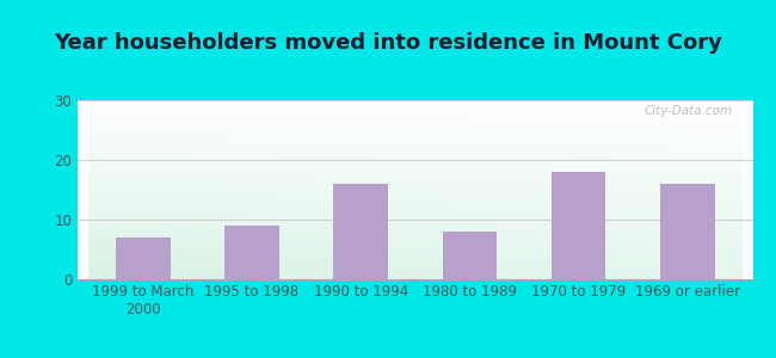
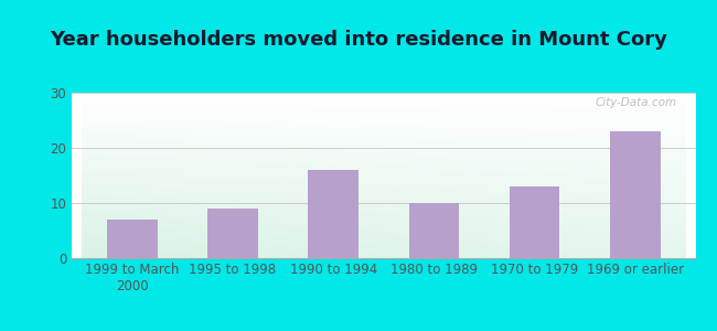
1980 to 1989: 8 -> 10
1970 to 1979: 18 -> 13
1969 or earlier: 16 -> 23
